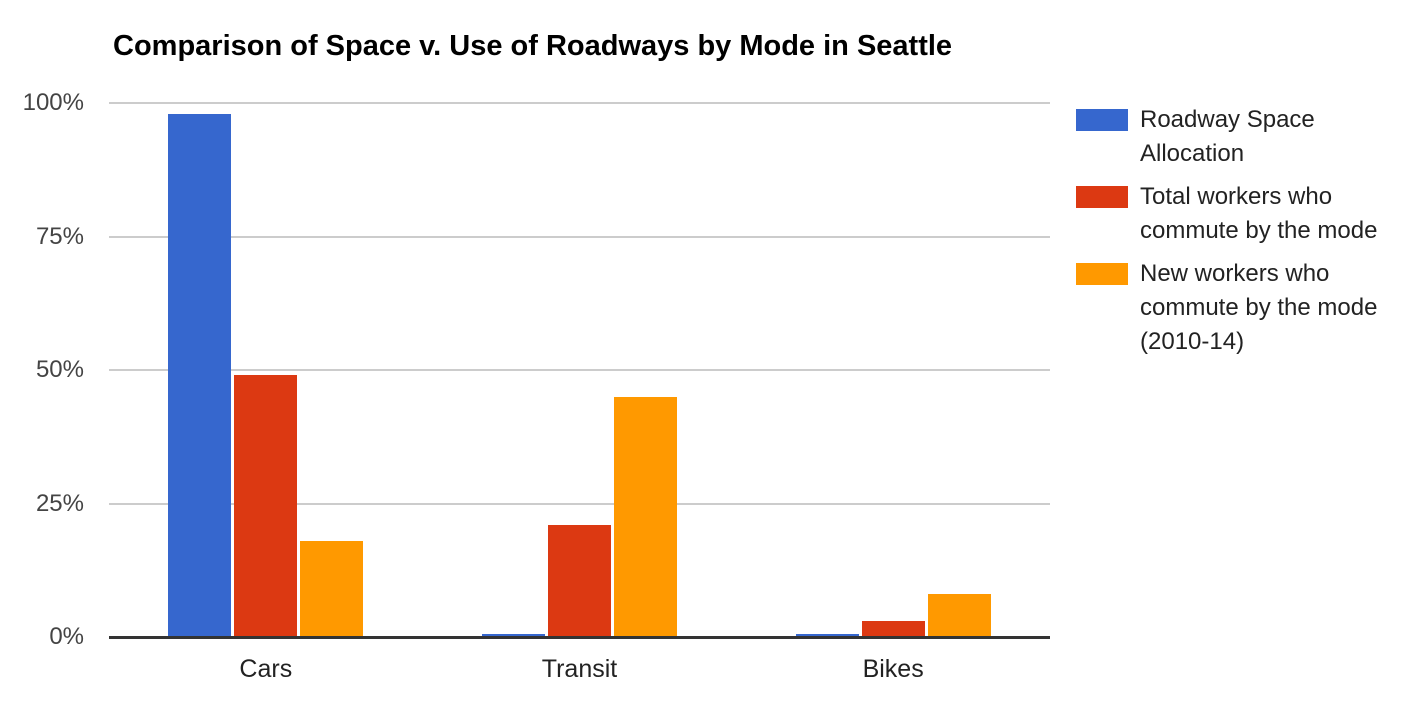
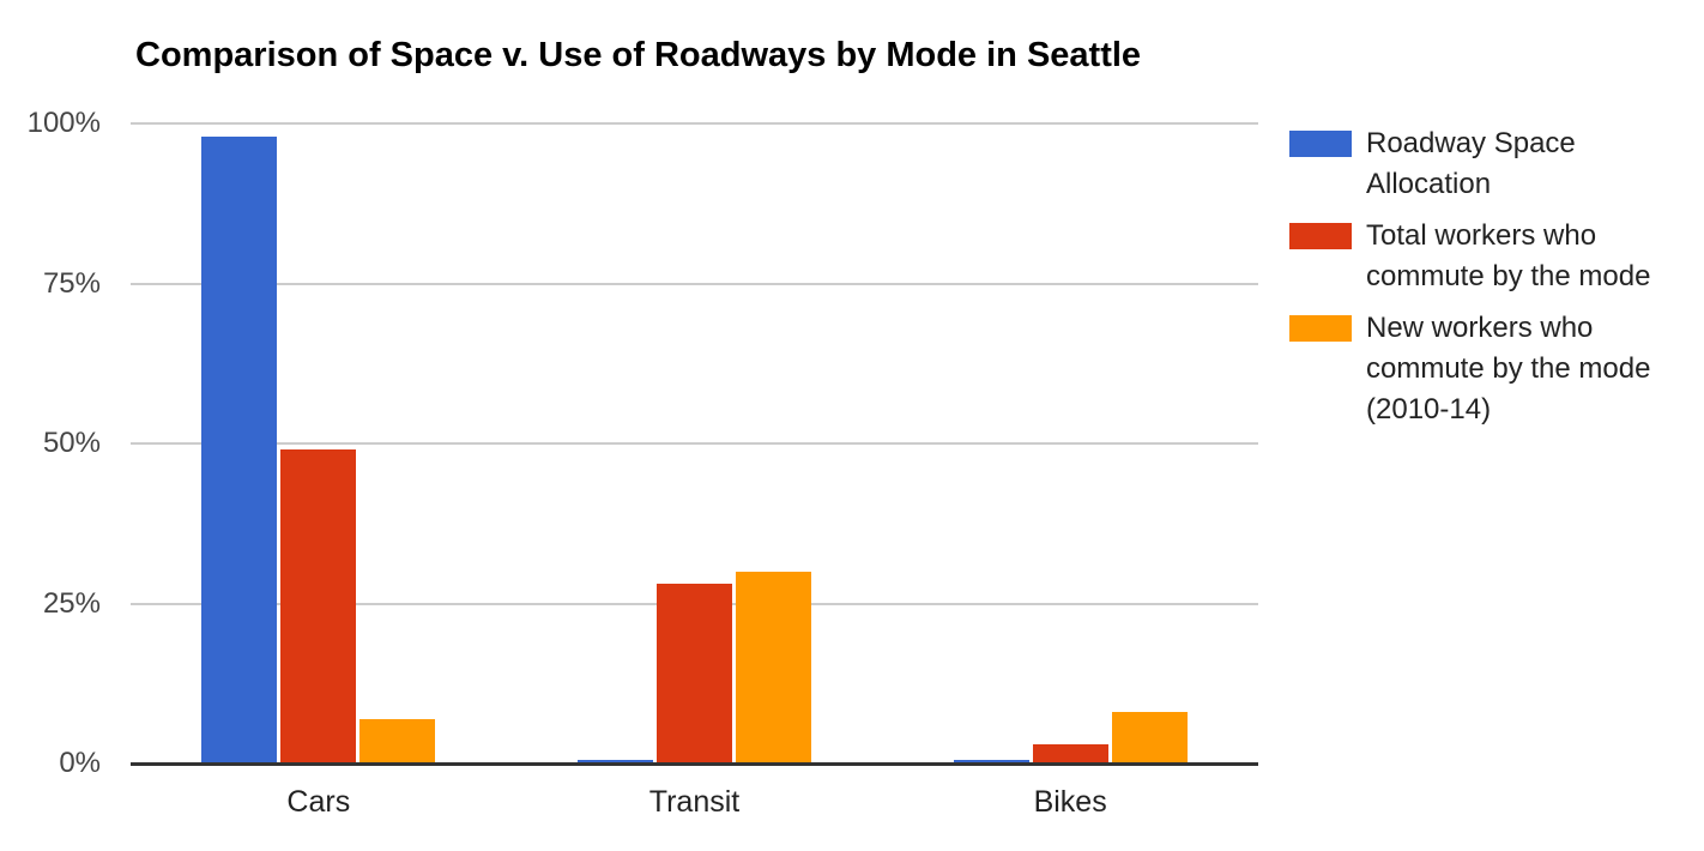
New workers who commute by the mode (2010-14)/Cars: 18% -> 7%
Total workers who commute by the mode/Transit: 21% -> 28%
New workers who commute by the mode (2010-14)/Transit: 45% -> 30%
